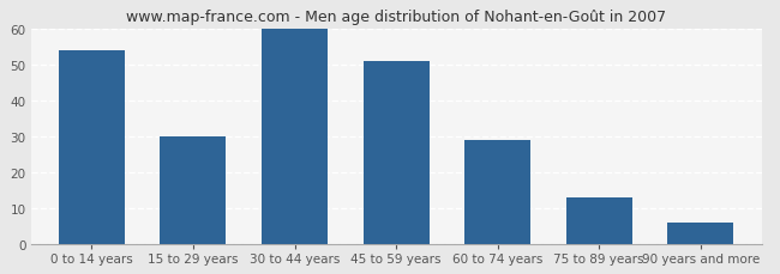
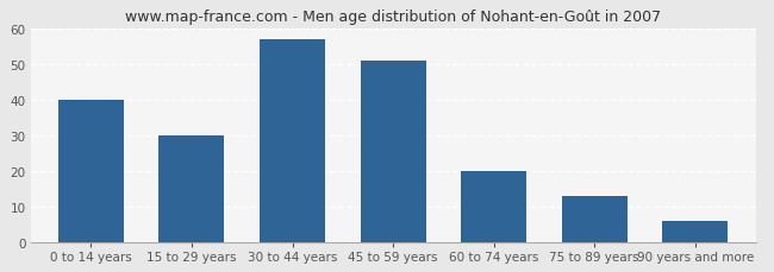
0 to 14 years: 54 -> 40
30 to 44 years: 60 -> 57
60 to 74 years: 29 -> 20
